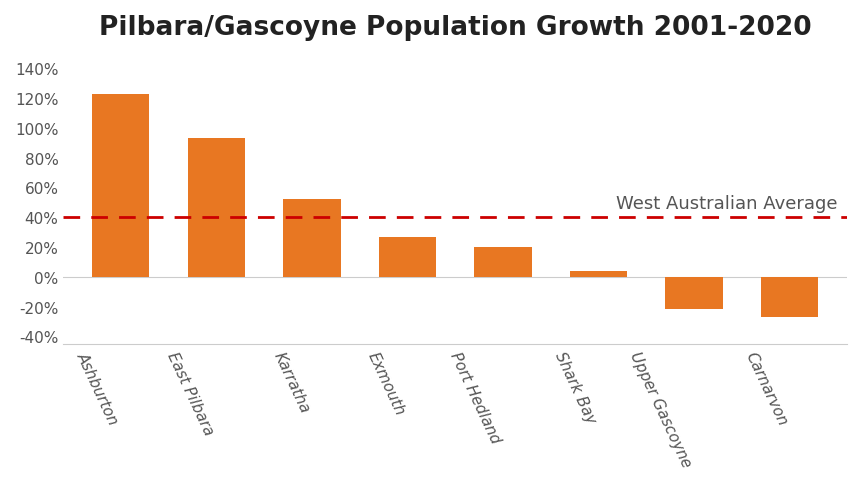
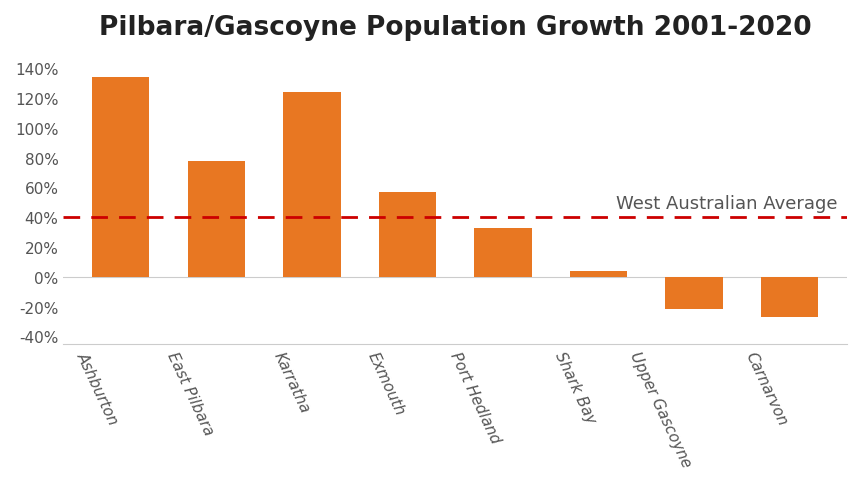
Ashburton: 123% -> 134%
East Pilbara: 93% -> 78%
Karratha: 52% -> 124%
Exmouth: 27% -> 57%
Port Hedland: 20% -> 33%
